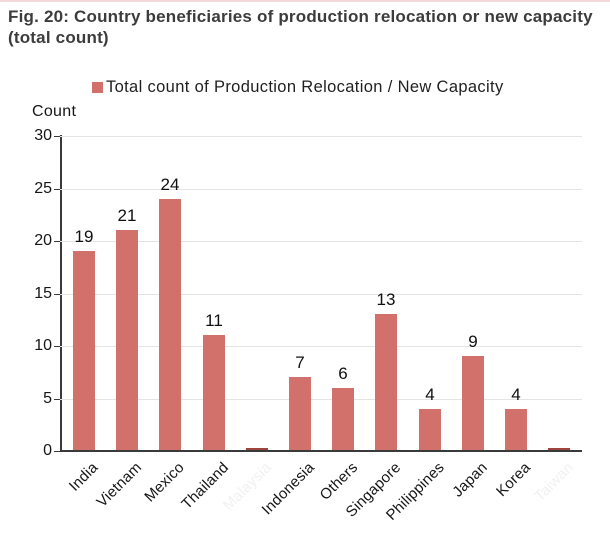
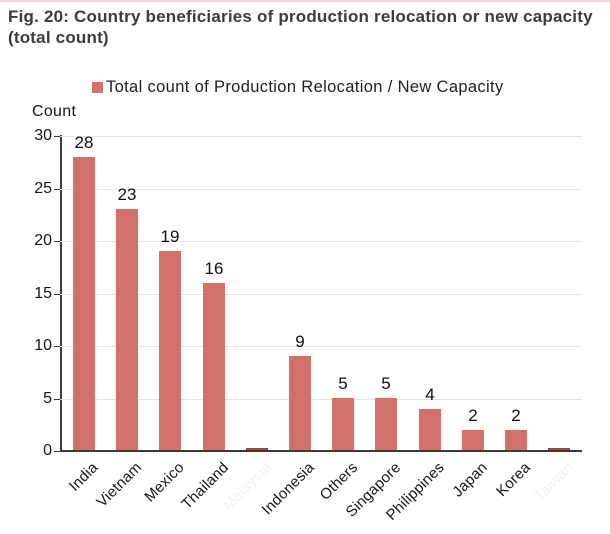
India: 19 -> 28
Vietnam: 21 -> 23
Mexico: 24 -> 19
Thailand: 11 -> 16
Indonesia: 7 -> 9
Others: 6 -> 5
Singapore: 13 -> 5
Japan: 9 -> 2
Korea: 4 -> 2
